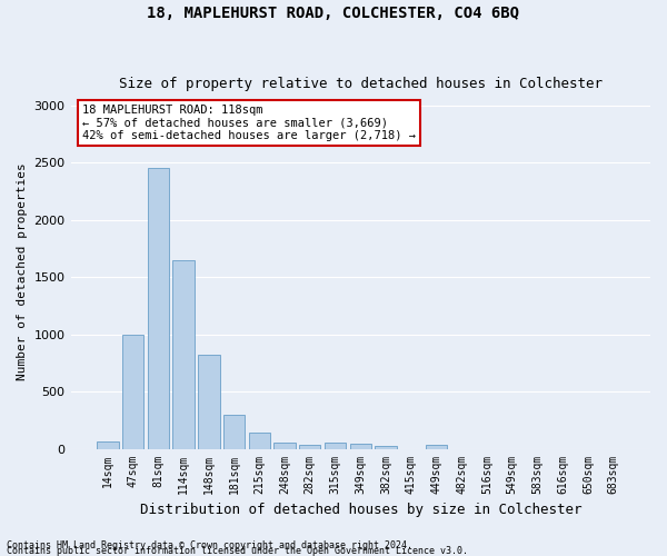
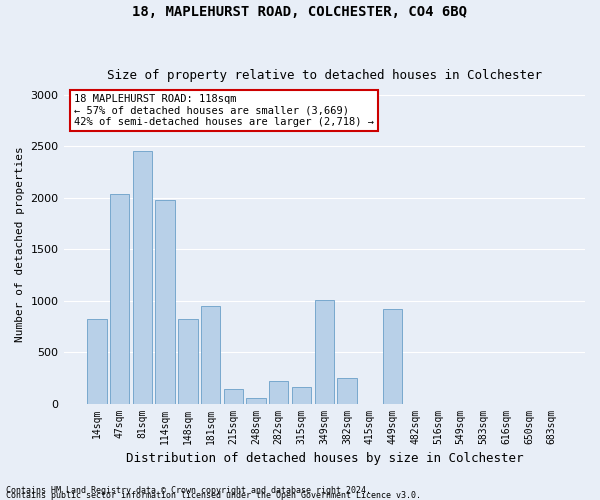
14sqm: 60 -> 820
47sqm: 1000 -> 2040
114sqm: 1650 -> 1980
181sqm: 300 -> 950
282sqm: 30 -> 220
315sqm: 60 -> 160
349sqm: 40 -> 1010
382sqm: 20 -> 250
449sqm: 30 -> 920
